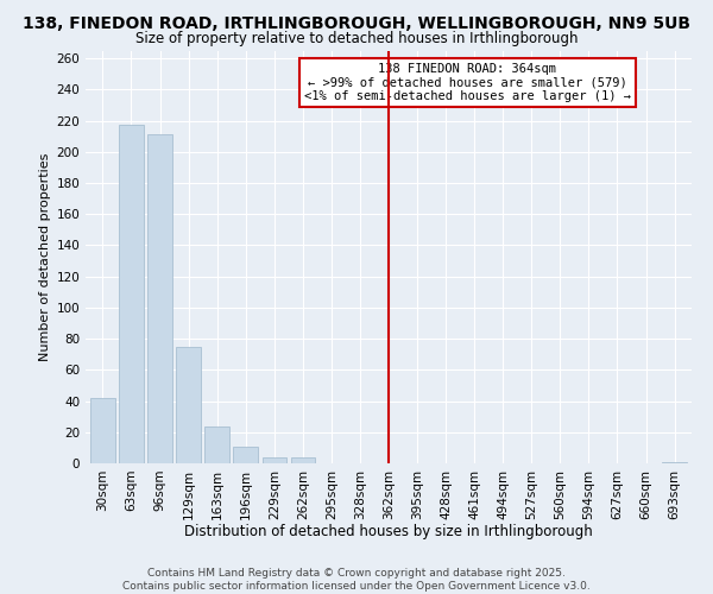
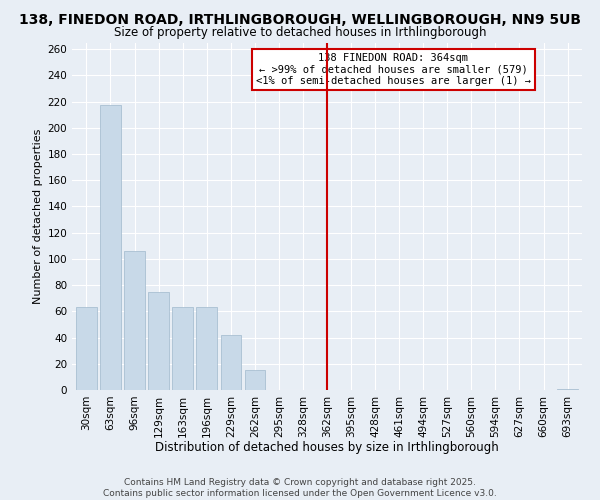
30sqm: 42 -> 63
96sqm: 211 -> 106
163sqm: 24 -> 63
196sqm: 11 -> 63
229sqm: 4 -> 42
262sqm: 4 -> 15
